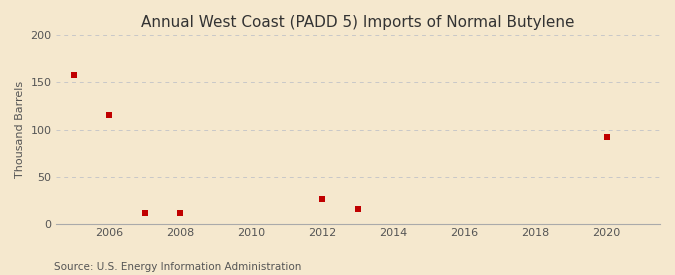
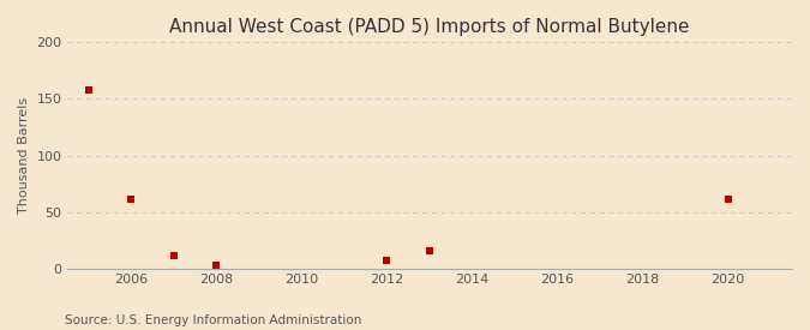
2006: 116 -> 61
2008: 12 -> 3
2012: 26 -> 7
2020: 92 -> 61
